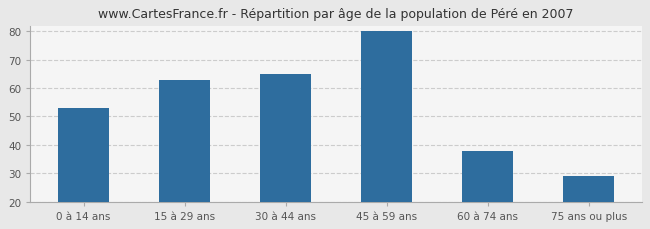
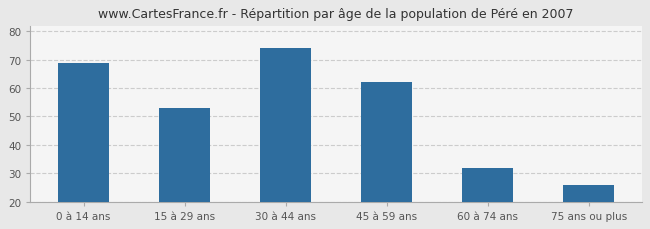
0 à 14 ans: 53 -> 69
15 à 29 ans: 63 -> 53
30 à 44 ans: 65 -> 74
45 à 59 ans: 80 -> 62
60 à 74 ans: 38 -> 32
75 ans ou plus: 29 -> 26
